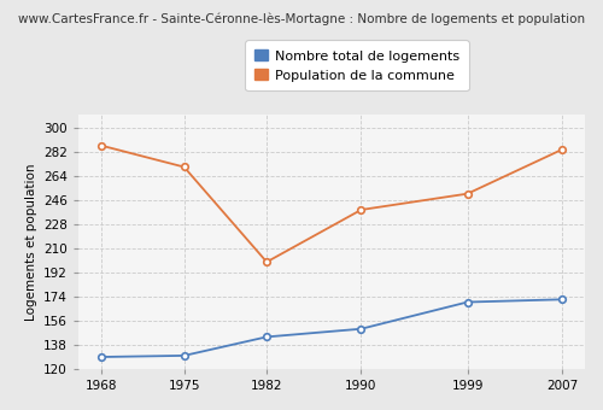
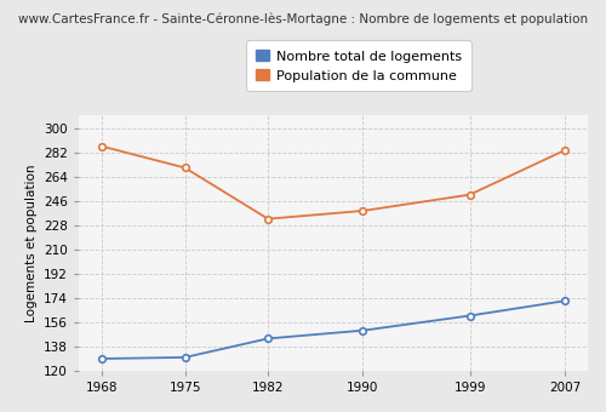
Population de la commune/1982: 200 -> 233
Nombre total de logements/1999: 170 -> 161
